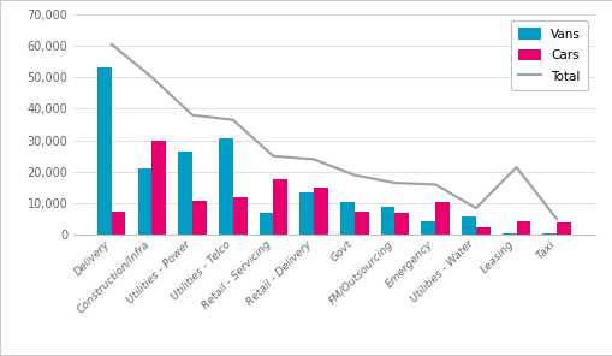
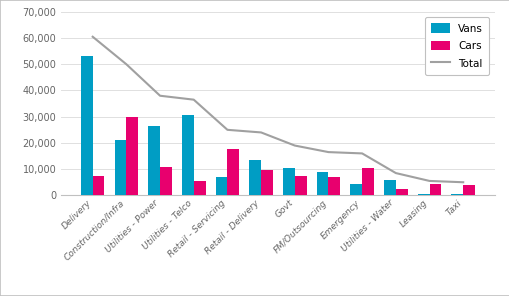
Cars/Utilities - Telco: 12,000 -> 5,500
Cars/Retail - Delivery: 15,000 -> 9,500
Total/Leasing: 21,500 -> 5,500
